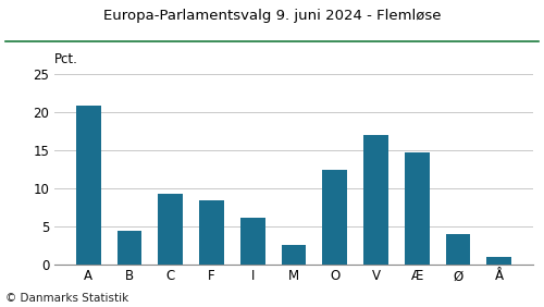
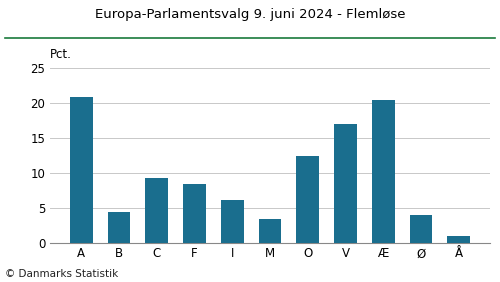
M: 2.5 -> 3.4
Æ: 14.7 -> 20.4
